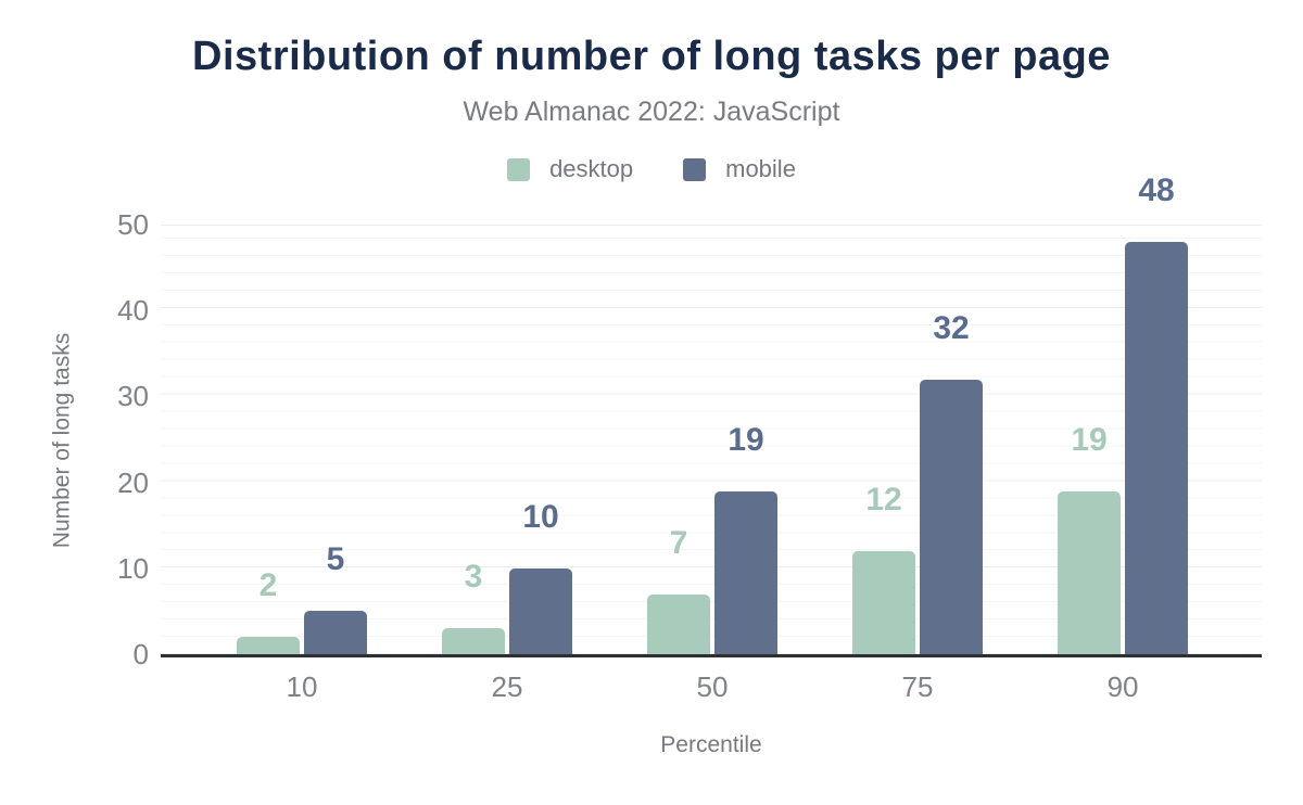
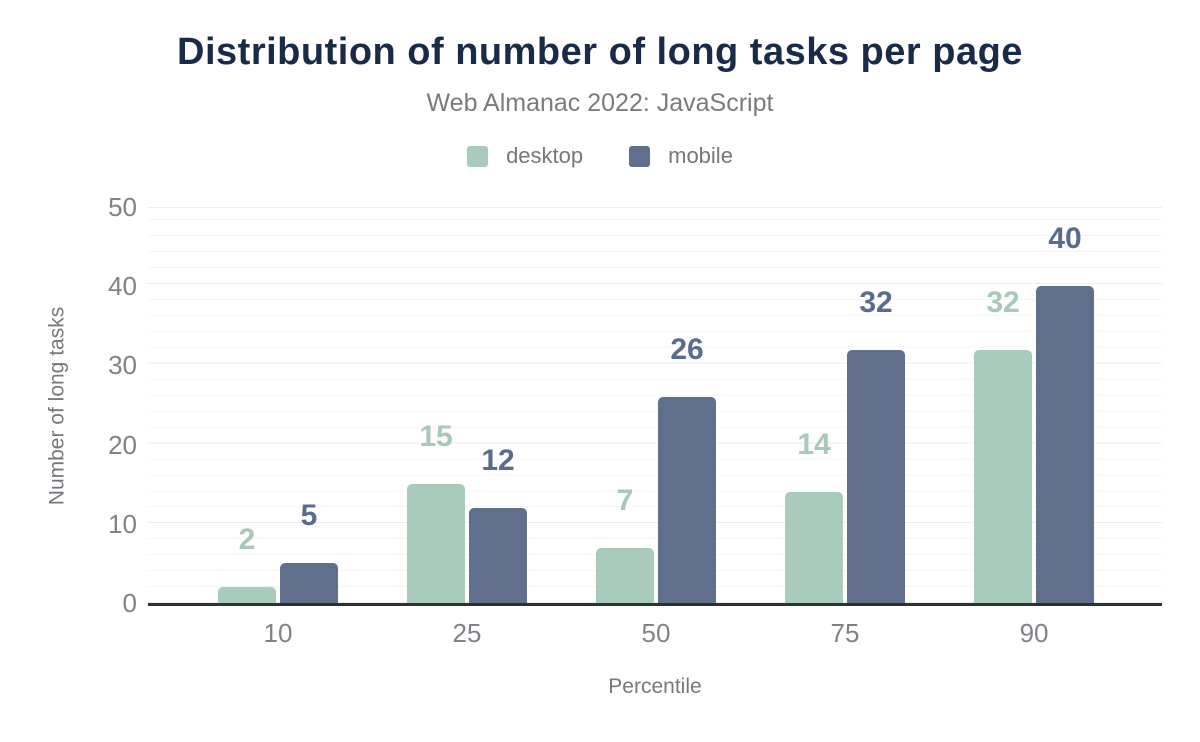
desktop/25: 3 -> 15
mobile/25: 10 -> 12
mobile/50: 19 -> 26
desktop/75: 12 -> 14
desktop/90: 19 -> 32
mobile/90: 48 -> 40
